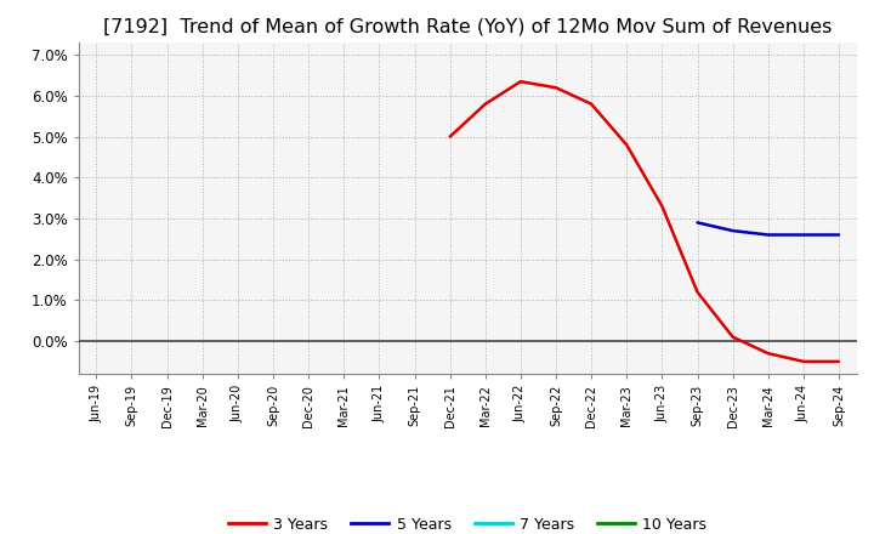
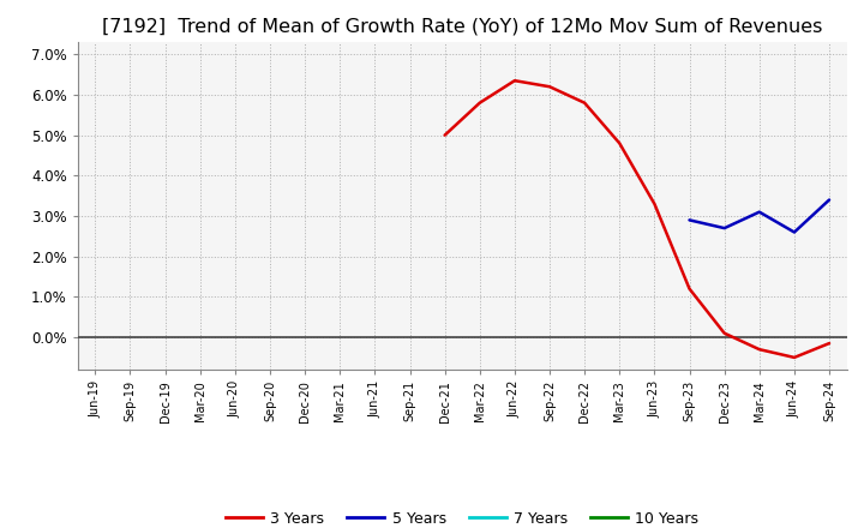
5 Years/Mar-24: 2.6% -> 3.1%
3 Years/Sep-24: -0.50% -> -0.15%
5 Years/Sep-24: 2.6% -> 3.4%
